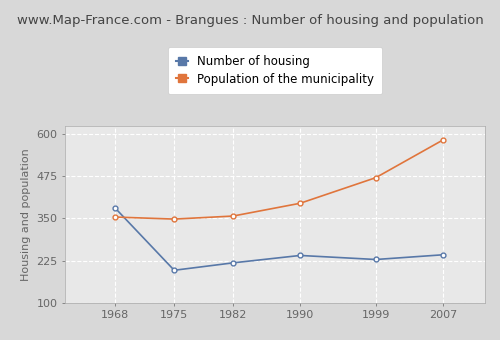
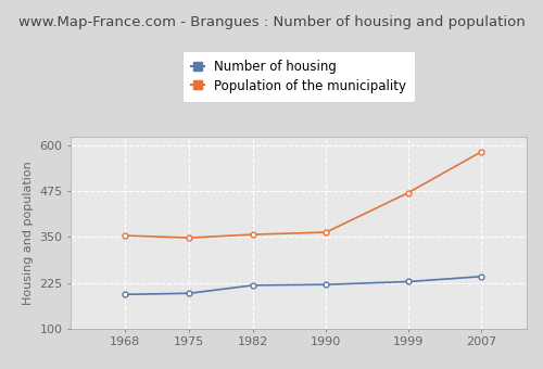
Number of housing/1968: 380 -> 193
Number of housing/1990: 240 -> 220
Population of the municipality/1990: 395 -> 363
